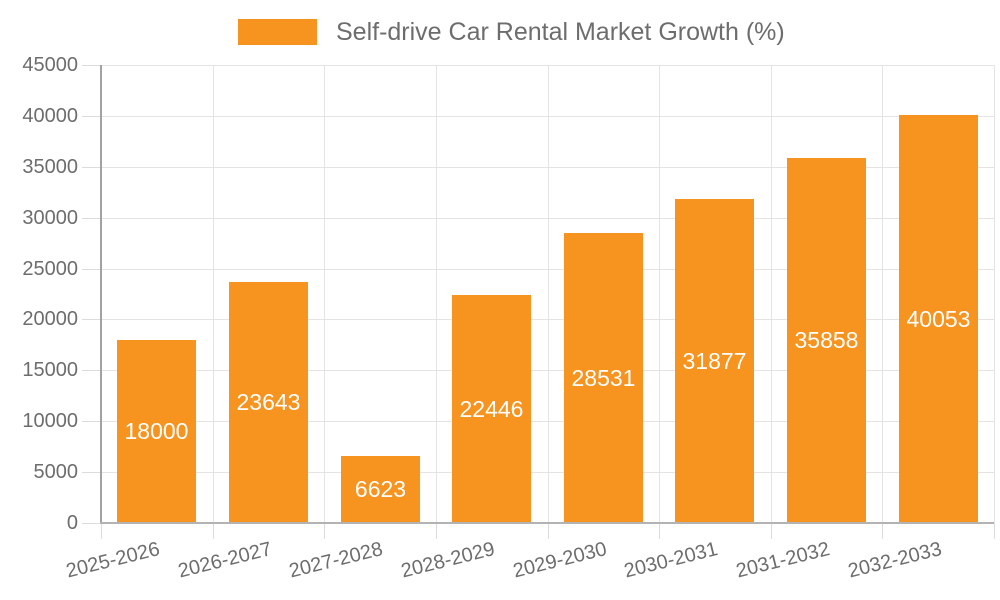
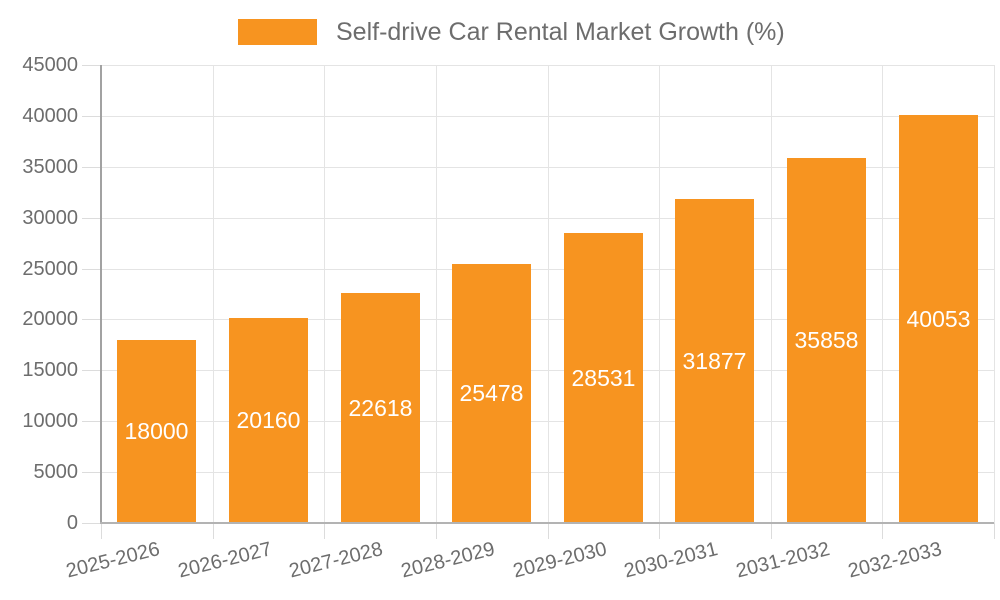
2026-2027: 23643 -> 20160
2027-2028: 6623 -> 22618
2028-2029: 22446 -> 25478
